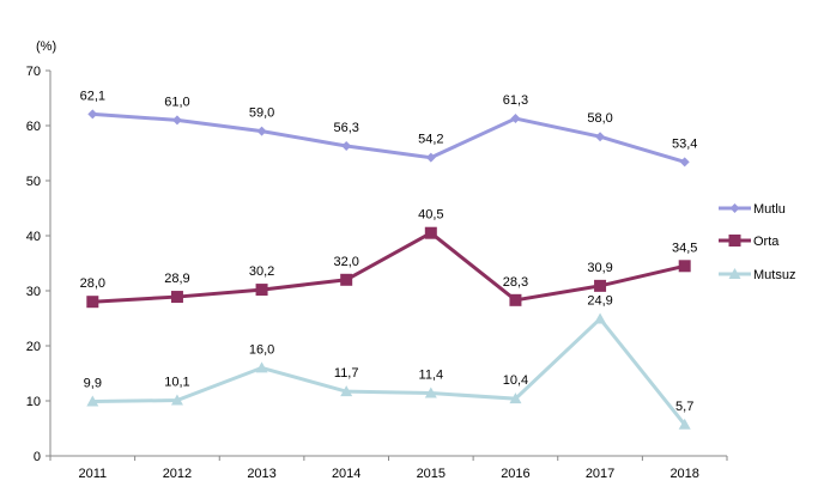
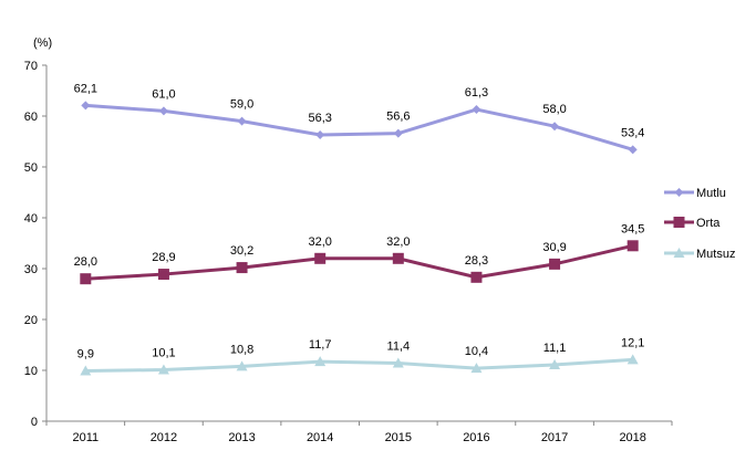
Mutsuz/2013: 16,0 -> 10,8
Mutlu/2015: 54,2 -> 56,6
Orta/2015: 40,5 -> 32,0
Mutsuz/2017: 24,9 -> 11,1
Mutsuz/2018: 5,7 -> 12,1
